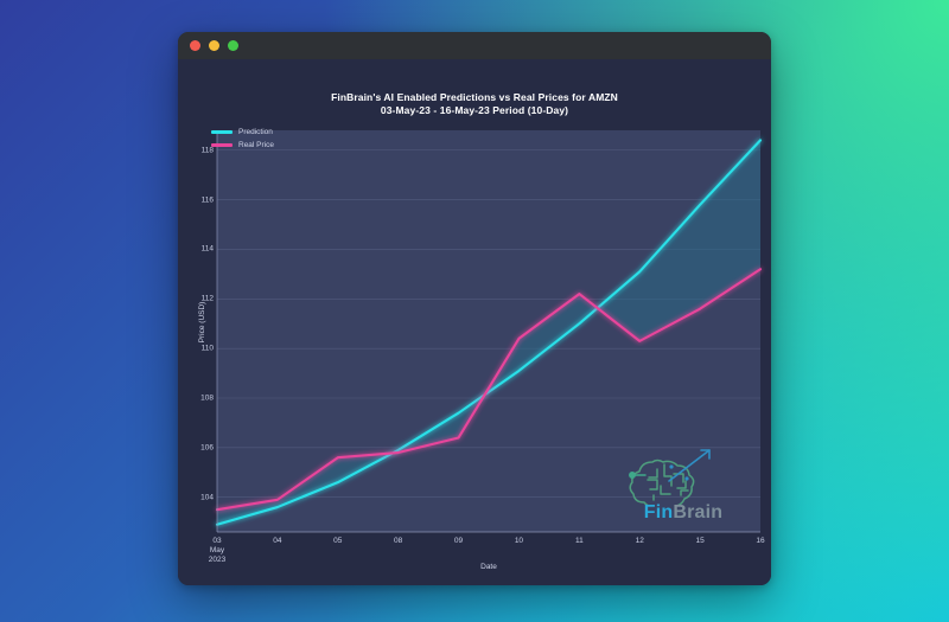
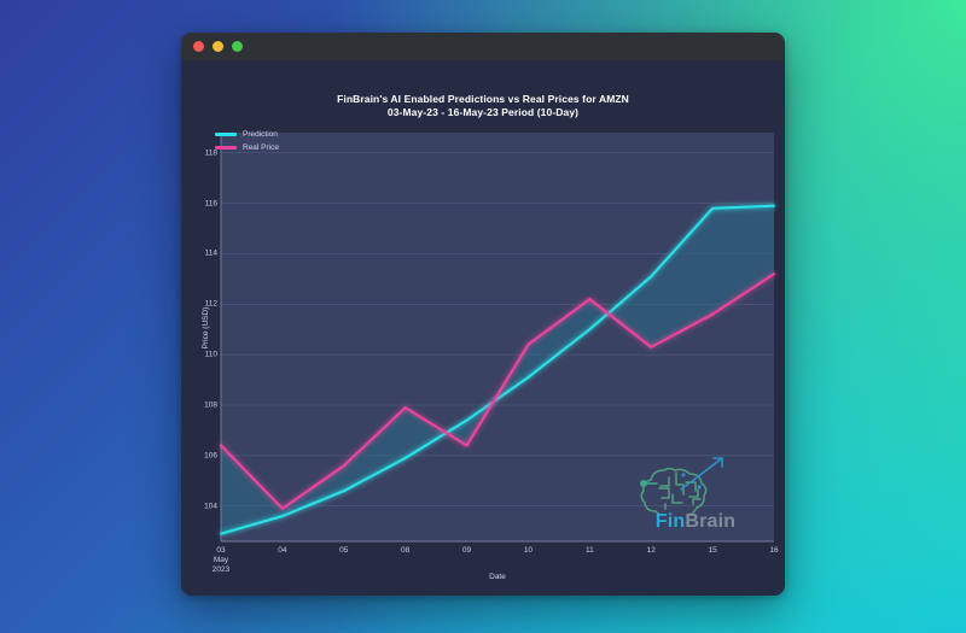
Real Price/03: 103.5 -> 106.4
Real Price/08: 105.8 -> 107.9
Prediction/16: 118.4 -> 115.9
